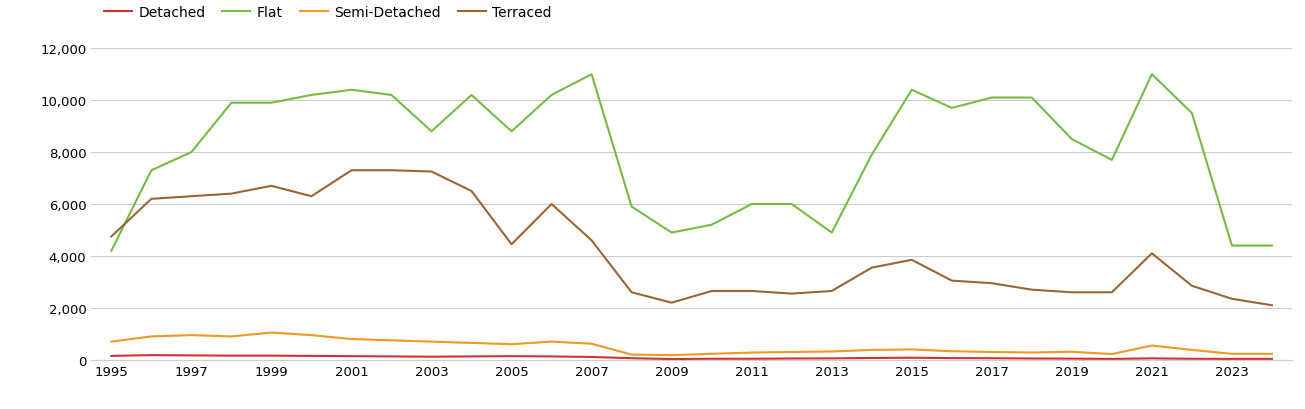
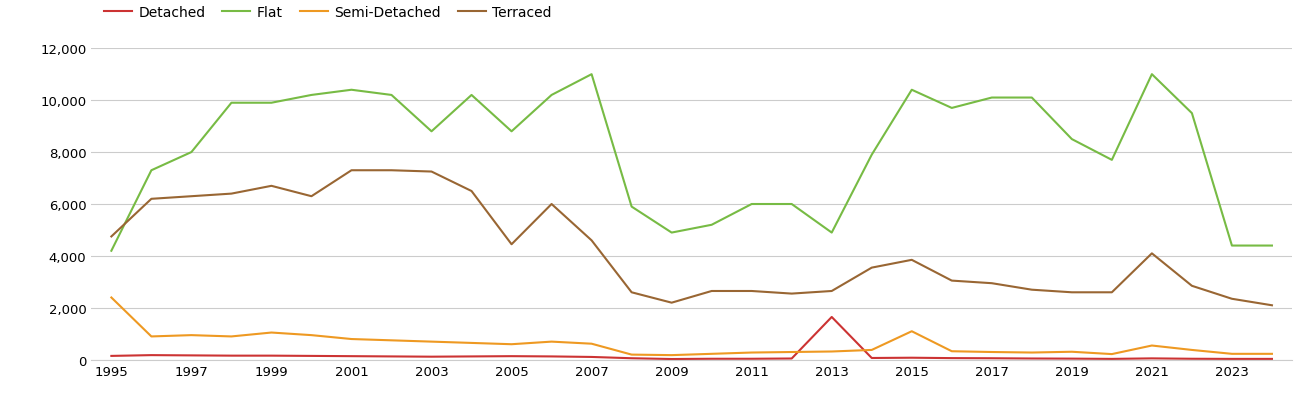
Semi-Detached/1995: 700 -> 2,400
Detached/2013: 60 -> 1,650
Semi-Detached/2015: 400 -> 1,100
